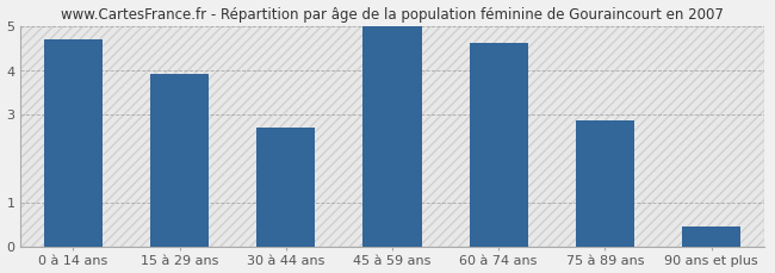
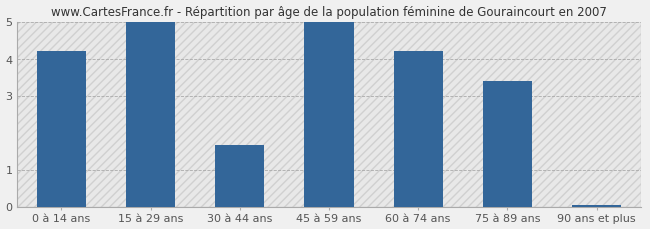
0 à 14 ans: 4.70 -> 4.20
15 à 29 ans: 3.90 -> 5.00
30 à 44 ans: 2.70 -> 1.65
60 à 74 ans: 4.60 -> 4.20
75 à 89 ans: 2.85 -> 3.40
90 ans et plus: 0.45 -> 0.05
